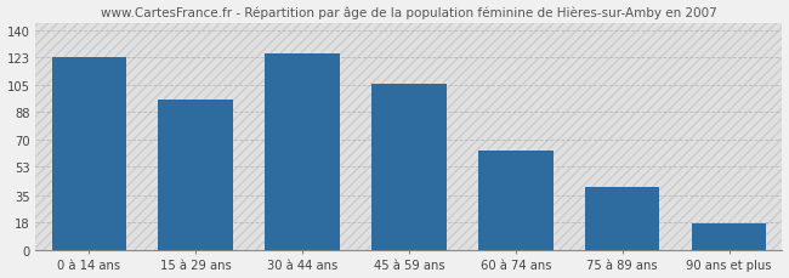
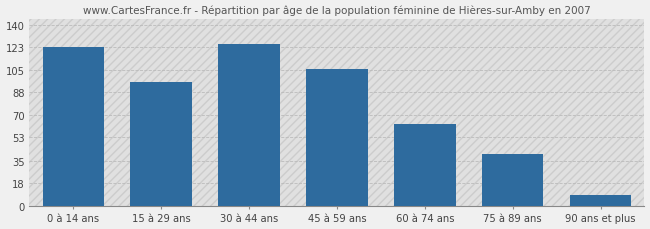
90 ans et plus: 17 -> 8
